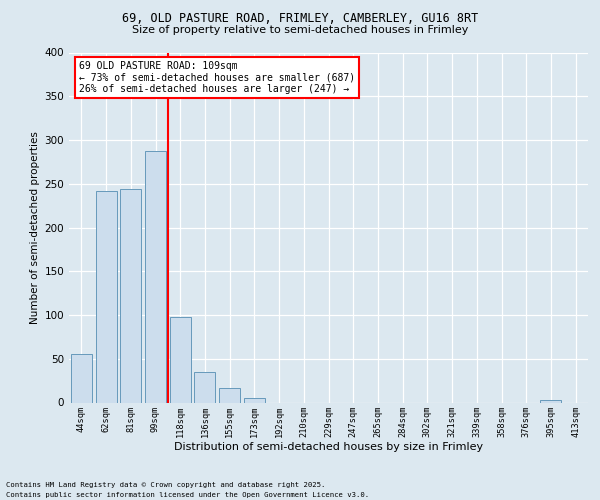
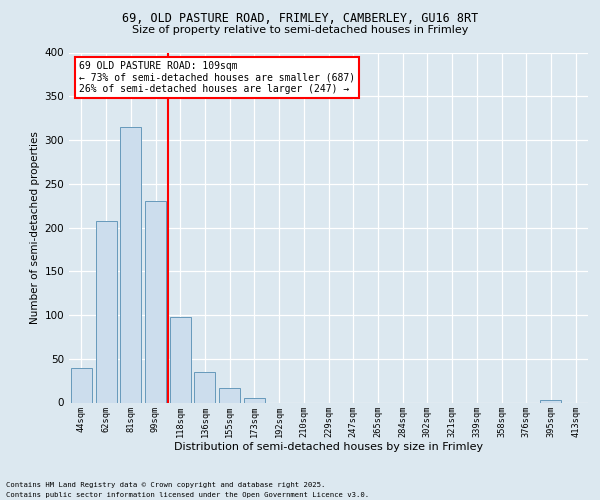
44sqm: 56 -> 40
62sqm: 242 -> 207
81sqm: 244 -> 315
99sqm: 288 -> 230
